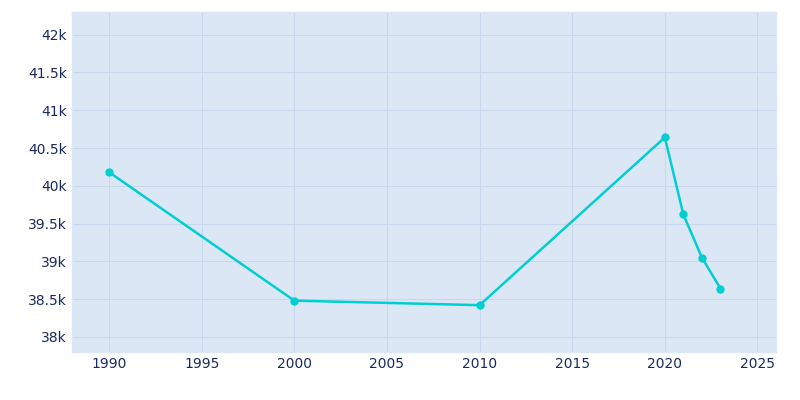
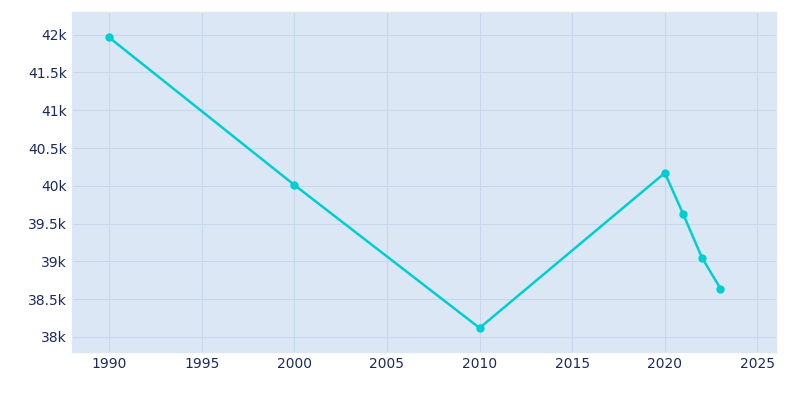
1990: 40.18k -> 41.96k
2000: 38.48k -> 40.01k
2010: 38.42k -> 38.12k
2020: 40.64k -> 40.17k
